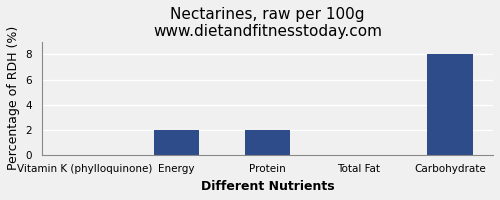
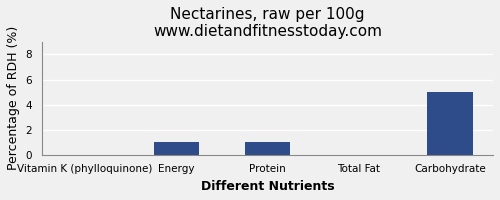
Energy: 2 -> 1
Protein: 2 -> 1
Carbohydrate: 8 -> 5
